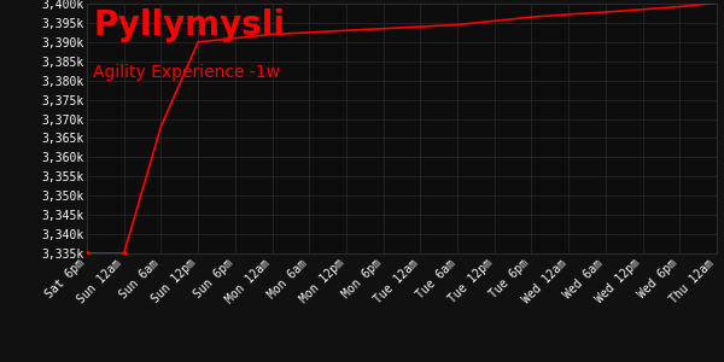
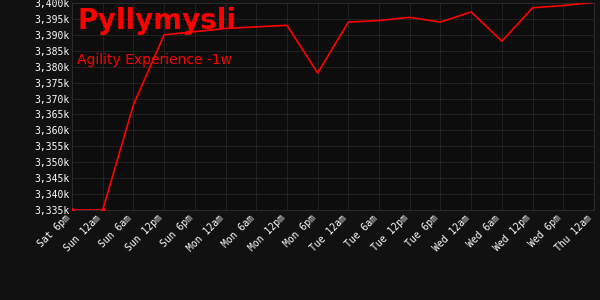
Mon 6pm: 3,393.5k -> 3,378.0k
Tue 6pm: 3,396.5k -> 3,394.0k
Wed 6am: 3,397.8k -> 3,388.0k
